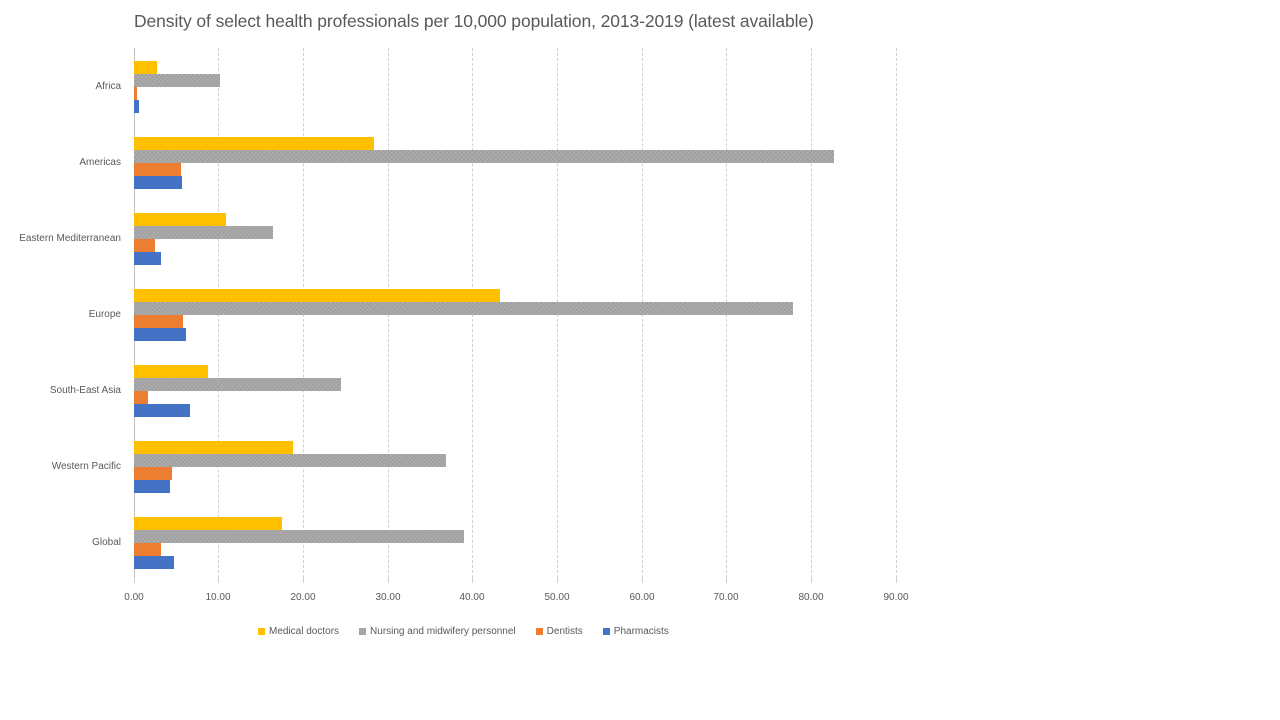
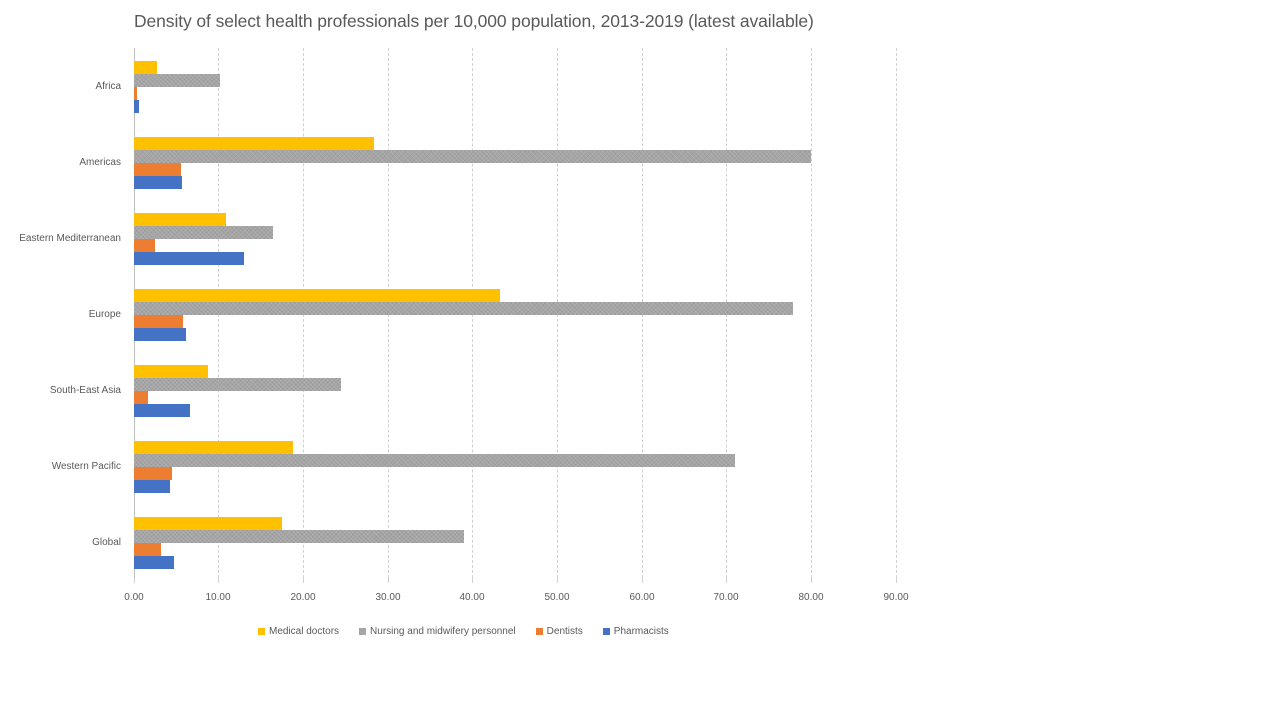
Nursing and midwifery personnel/Americas: 83 -> 80
Pharmacists/Eastern Mediterranean: 3 -> 13
Nursing and midwifery personnel/Western Pacific: 37 -> 71
